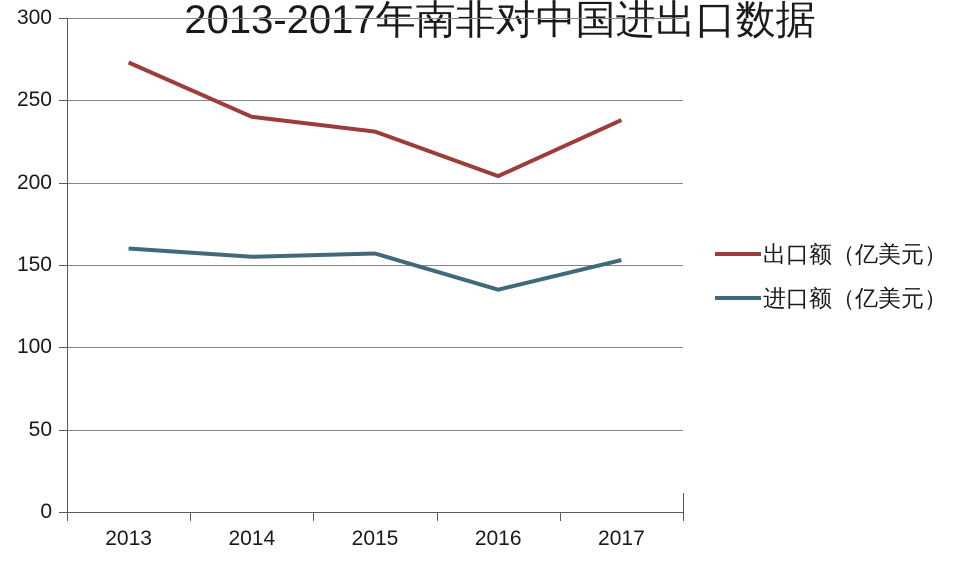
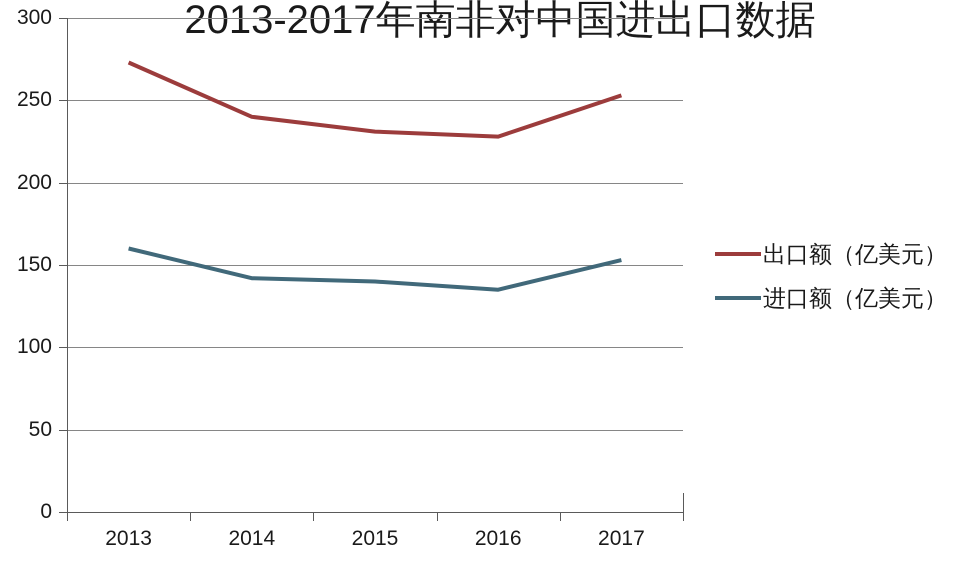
进口额（亿美元）/2014: 155 -> 142
进口额（亿美元）/2015: 157 -> 140
出口额（亿美元）/2016: 204 -> 228
出口额（亿美元）/2017: 238 -> 253
